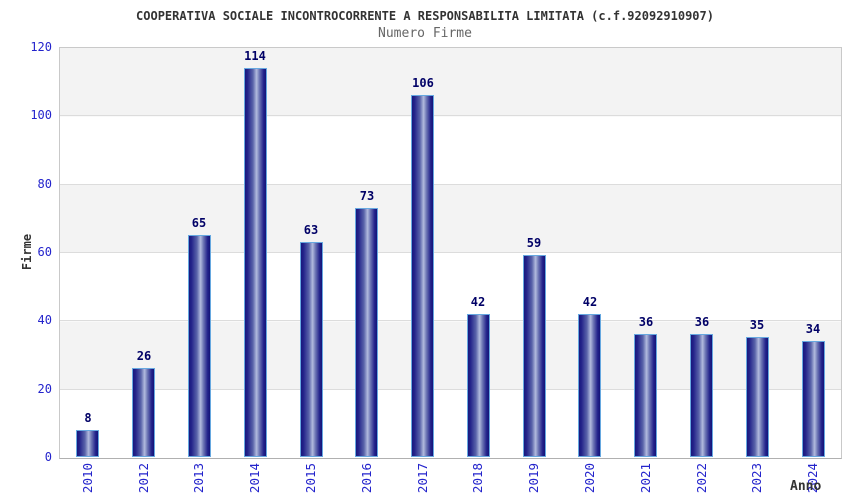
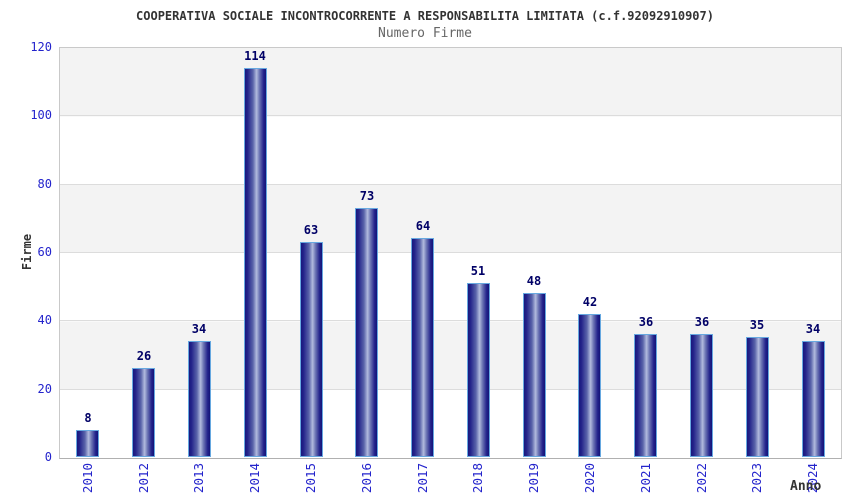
2013: 65 -> 34
2017: 106 -> 64
2018: 42 -> 51
2019: 59 -> 48
